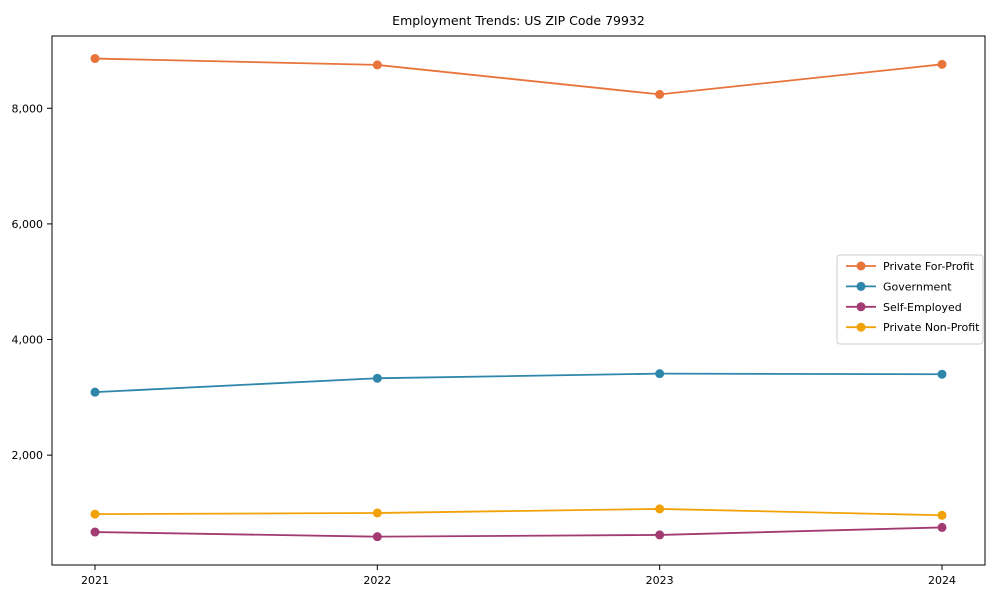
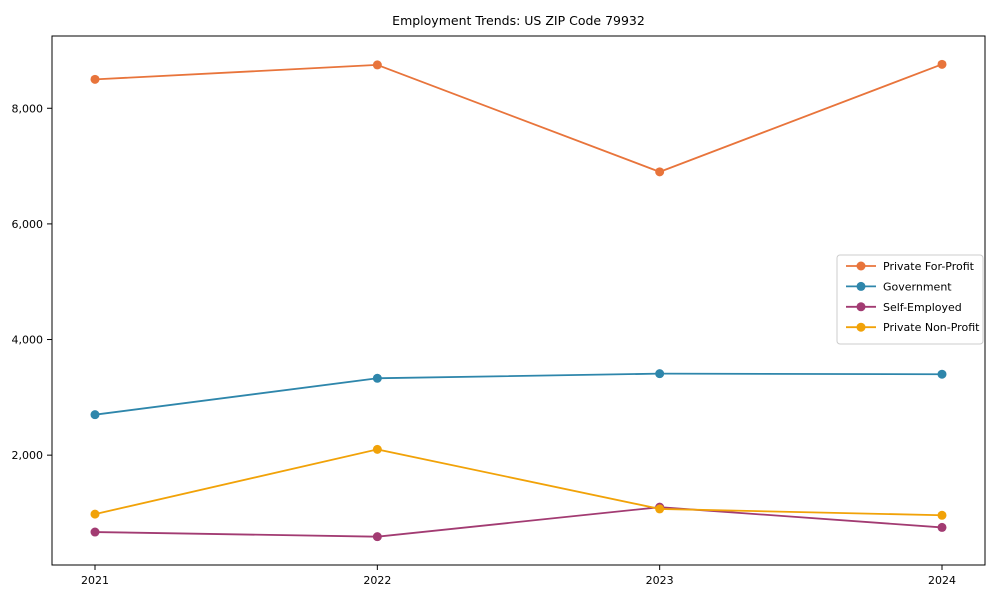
Private For-Profit/2021: 8900 -> 8500
Government/2021: 3100 -> 2700
Private Non-Profit/2022: 1000 -> 2100
Private For-Profit/2023: 8200 -> 6900
Self-Employed/2023: 600 -> 1100
